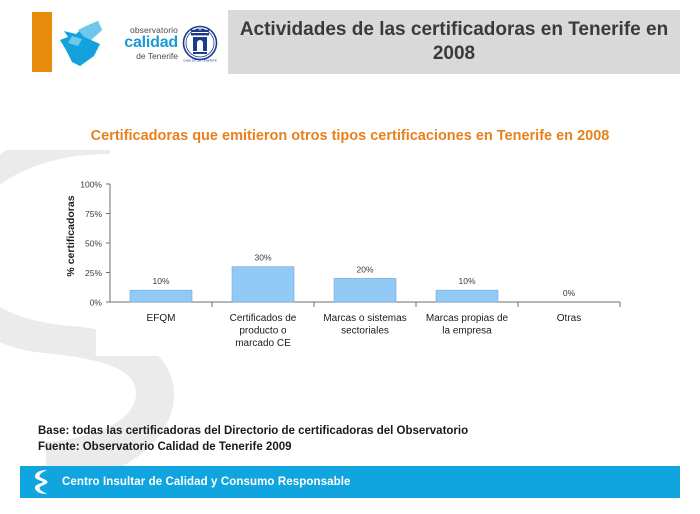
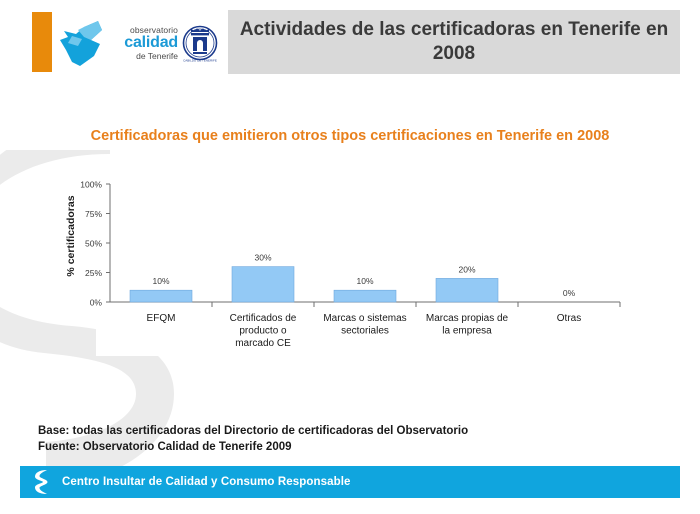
Marcas o sistemas sectoriales: 20% -> 10%
Marcas propias de la empresa: 10% -> 20%
